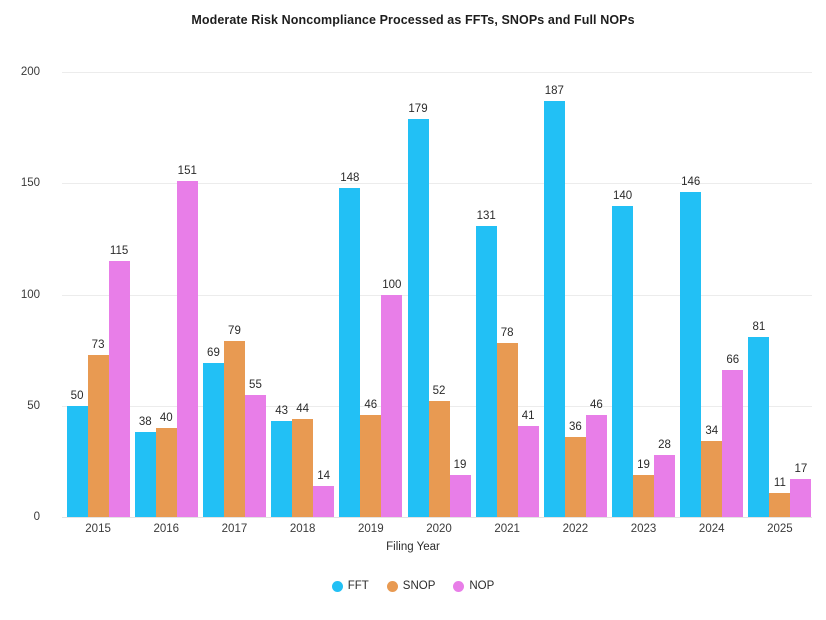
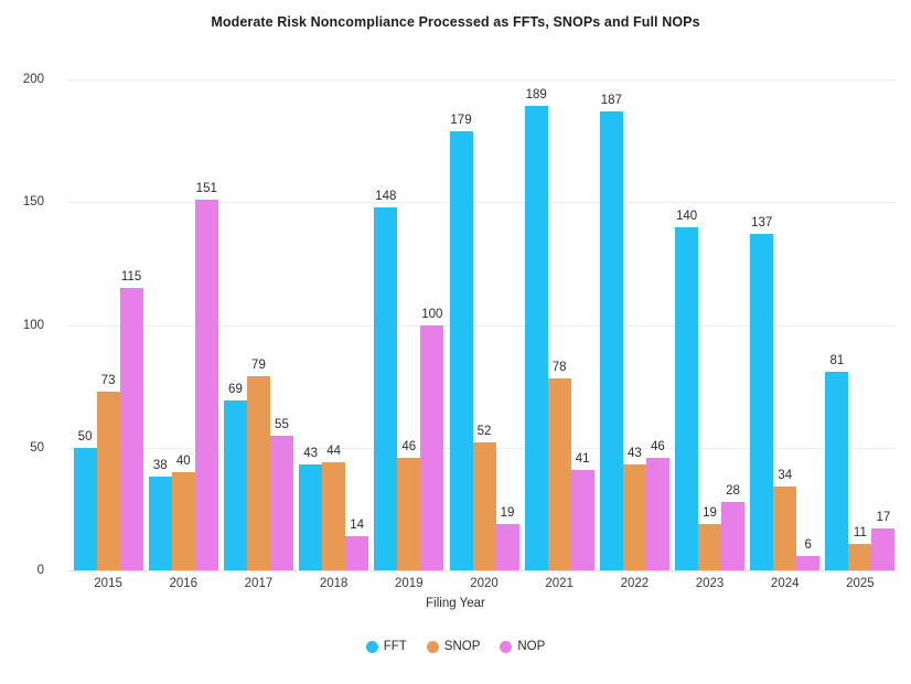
FFT/2021: 131 -> 189
SNOP/2022: 36 -> 43
FFT/2024: 146 -> 137
NOP/2024: 66 -> 6
